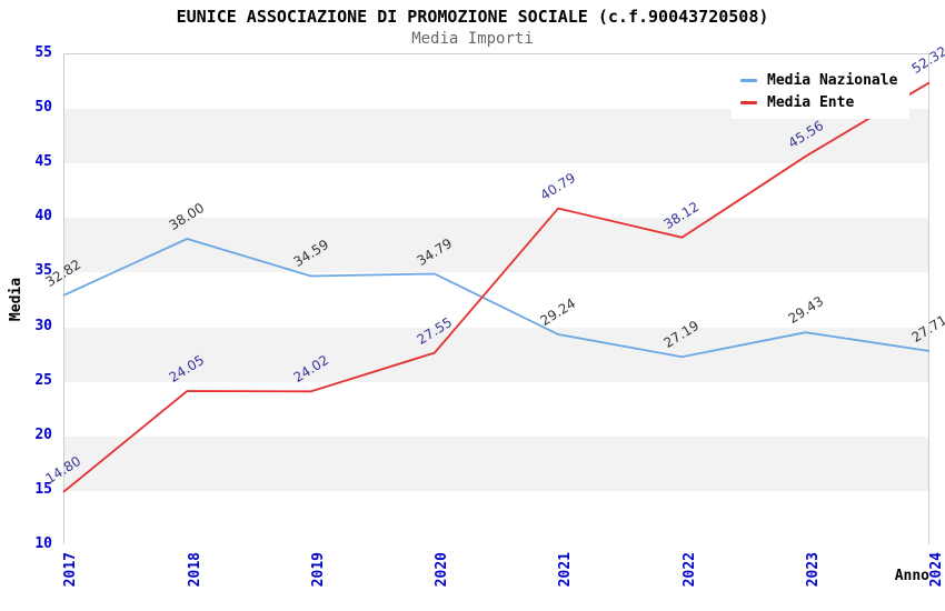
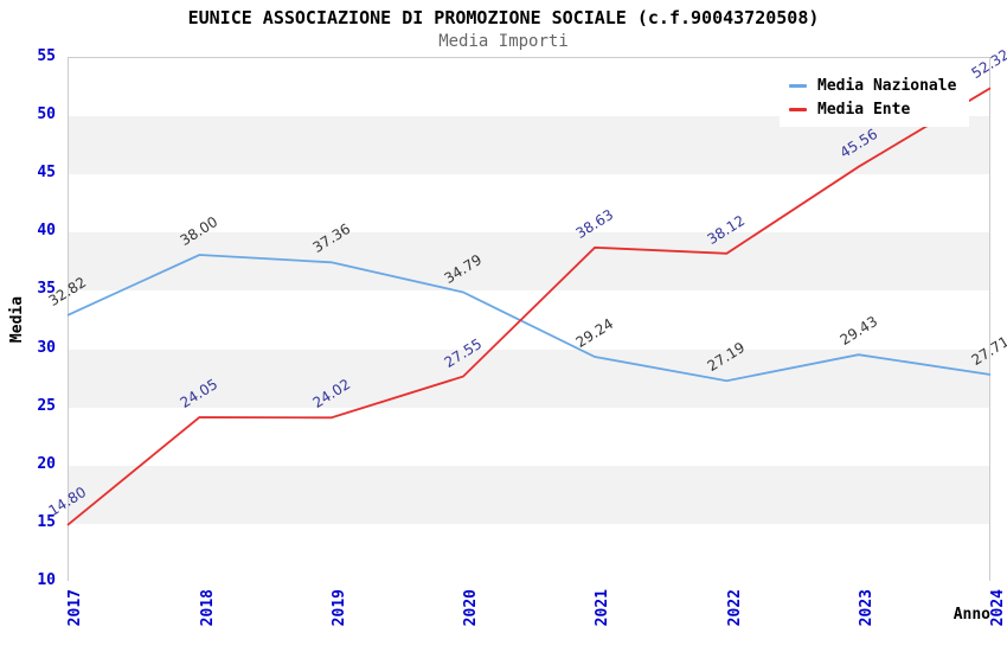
Media Nazionale/2019: 34.59 -> 37.36
Media Ente/2021: 40.79 -> 38.63
